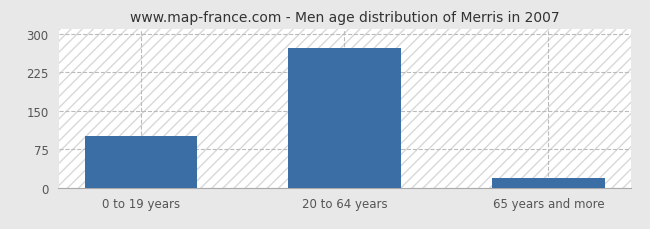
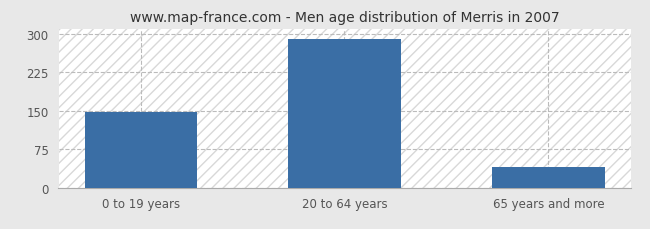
0 to 19 years: 100 -> 148
20 to 64 years: 272 -> 290
65 years and more: 18 -> 40
